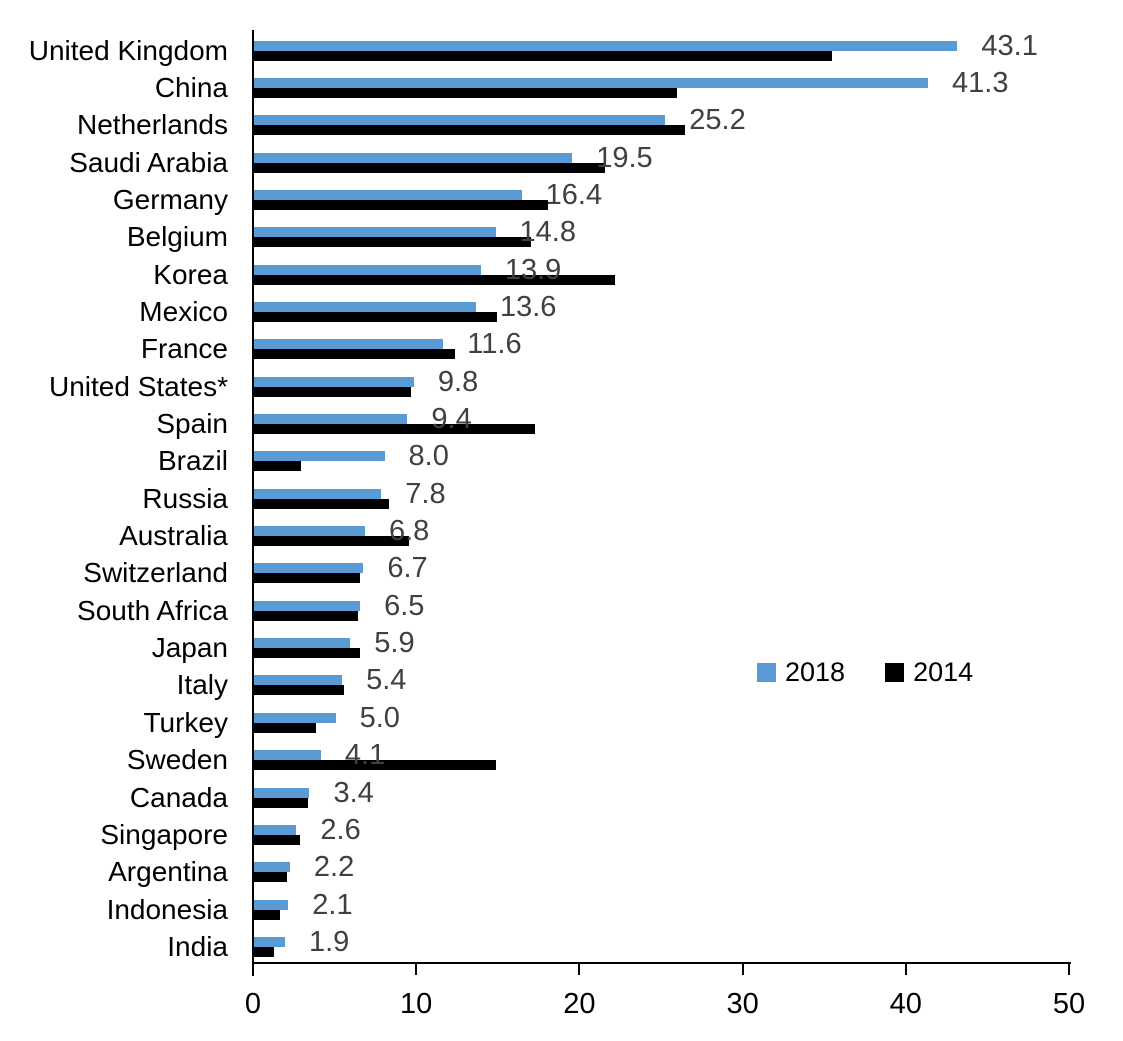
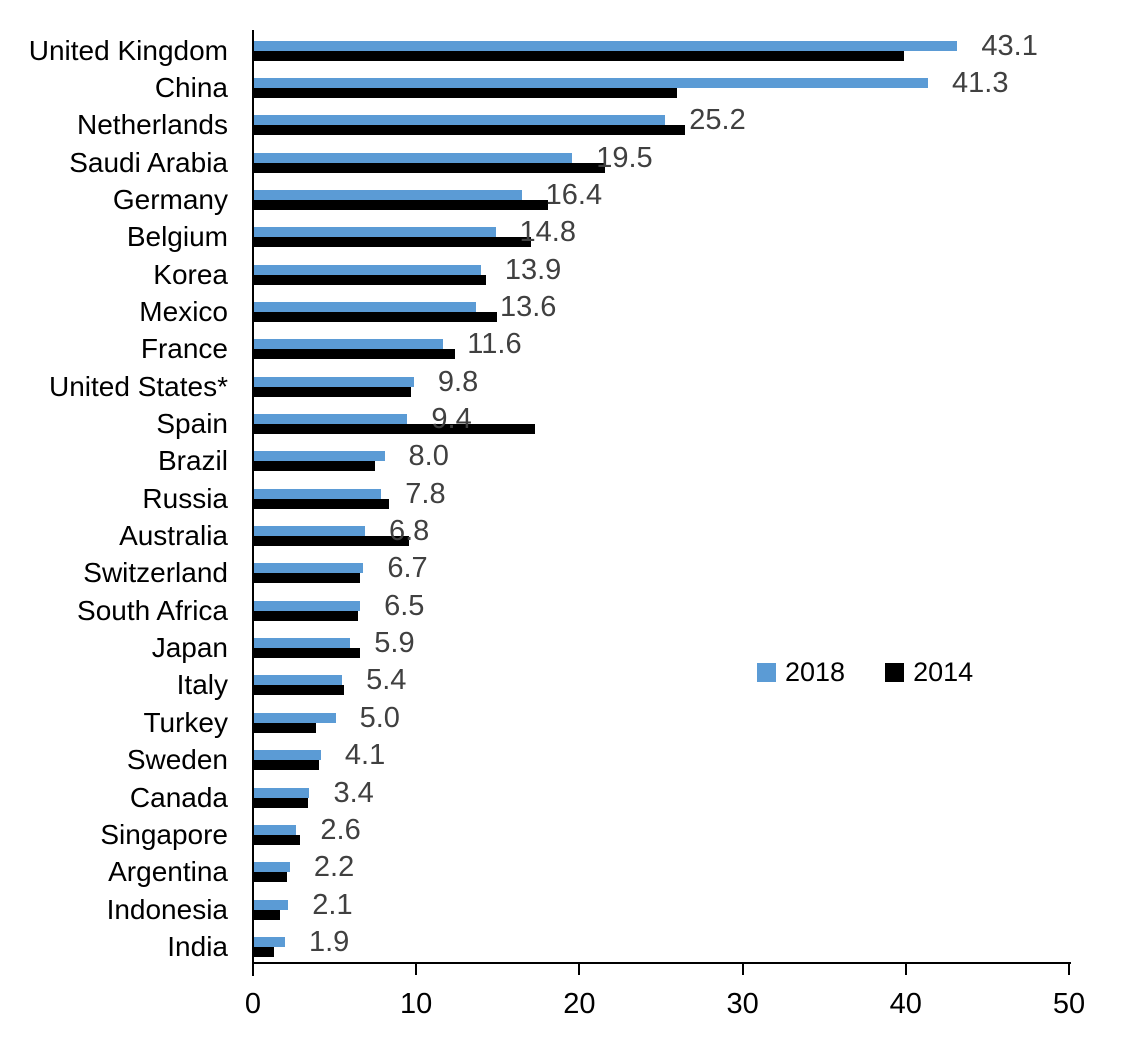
2014/United Kingdom: 35.4 -> 39.8
2014/Korea: 22.1 -> 14.2
2014/Brazil: 2.9 -> 7.4
2014/Sweden: 14.8 -> 4.0
